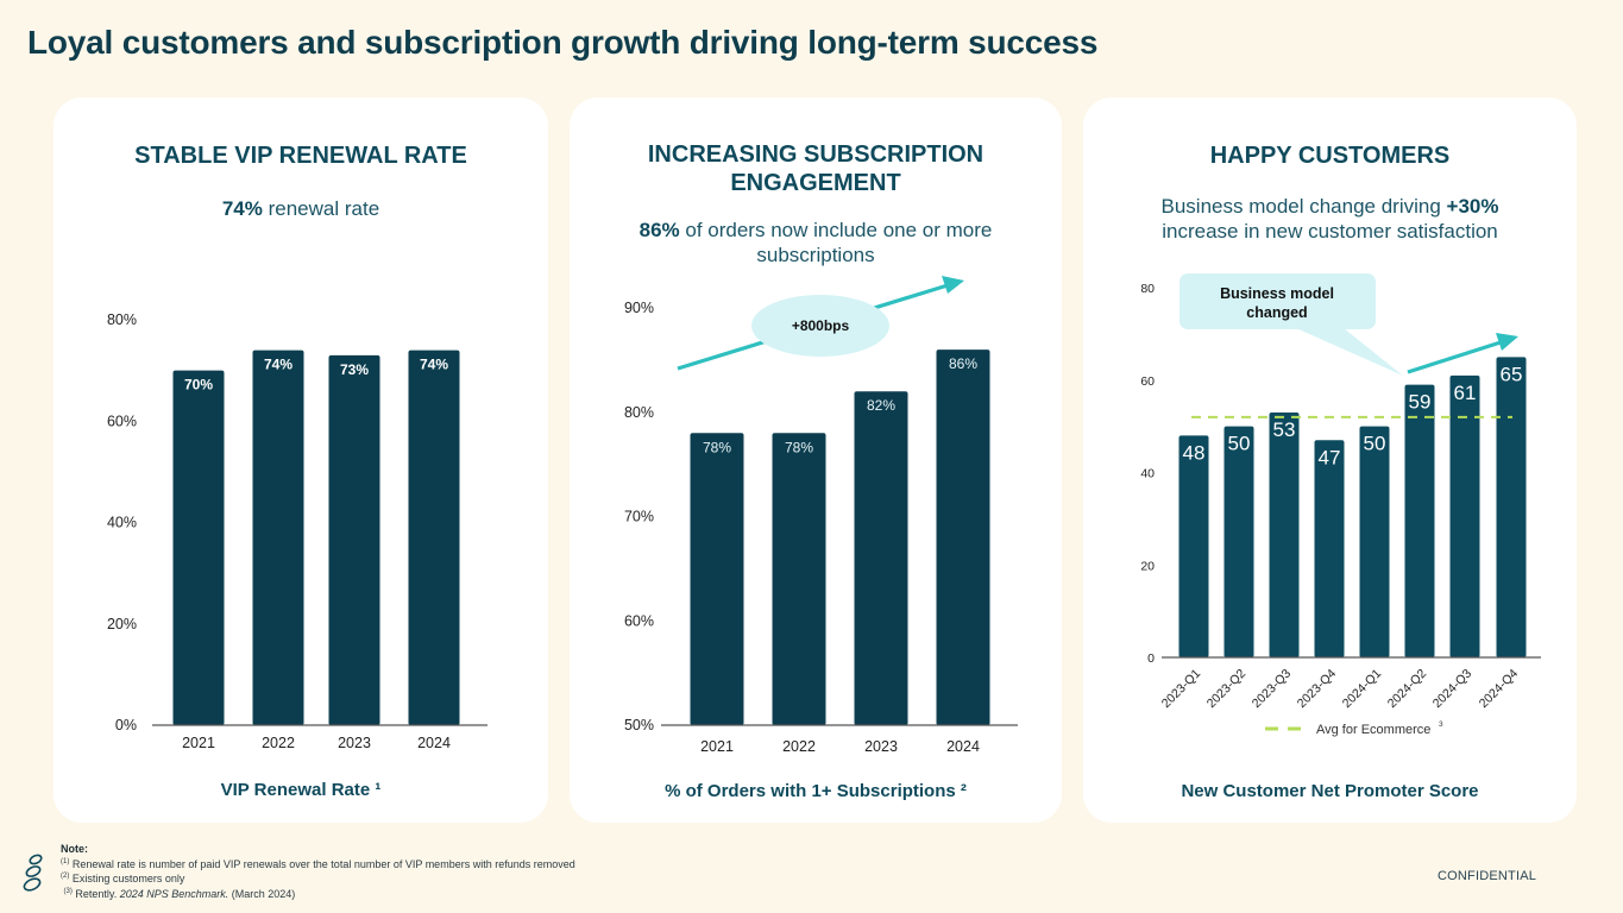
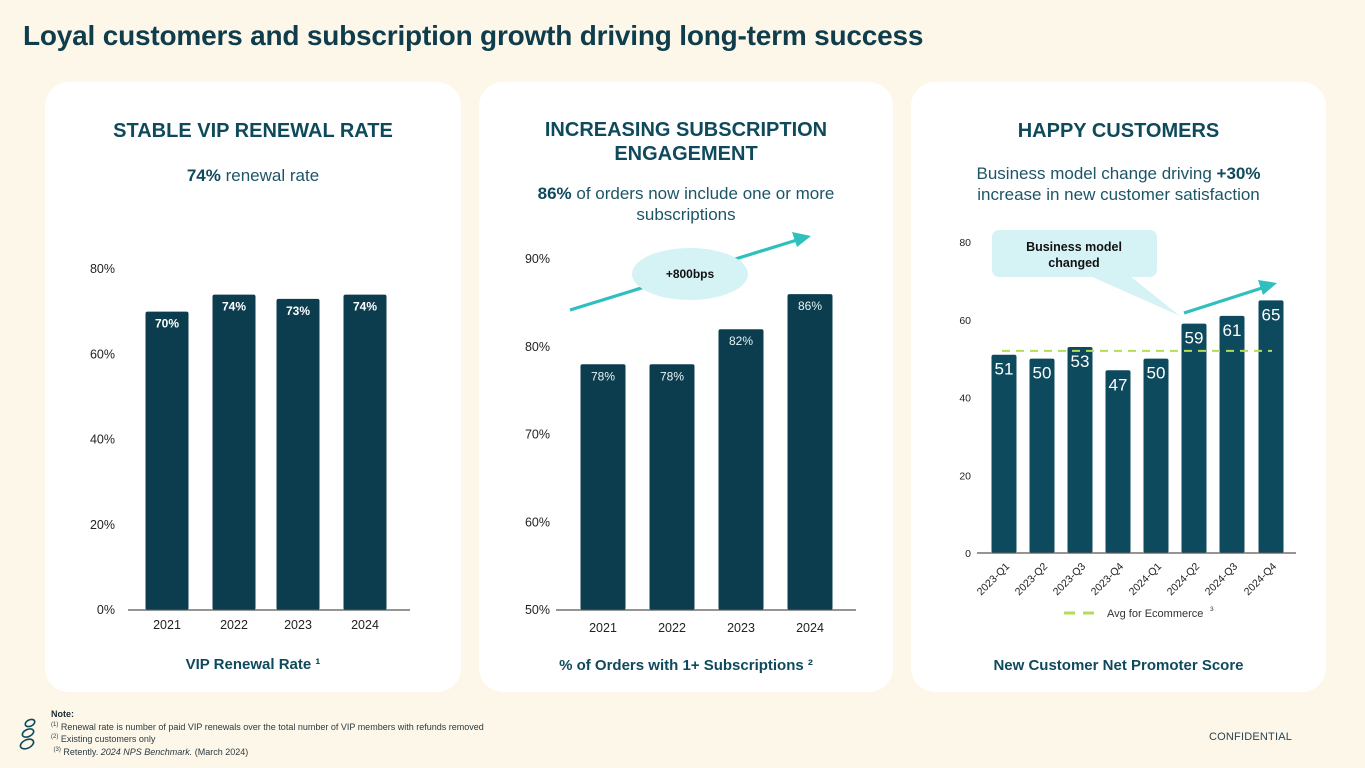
HAPPY CUSTOMERS/2023-Q1: 48 -> 51
